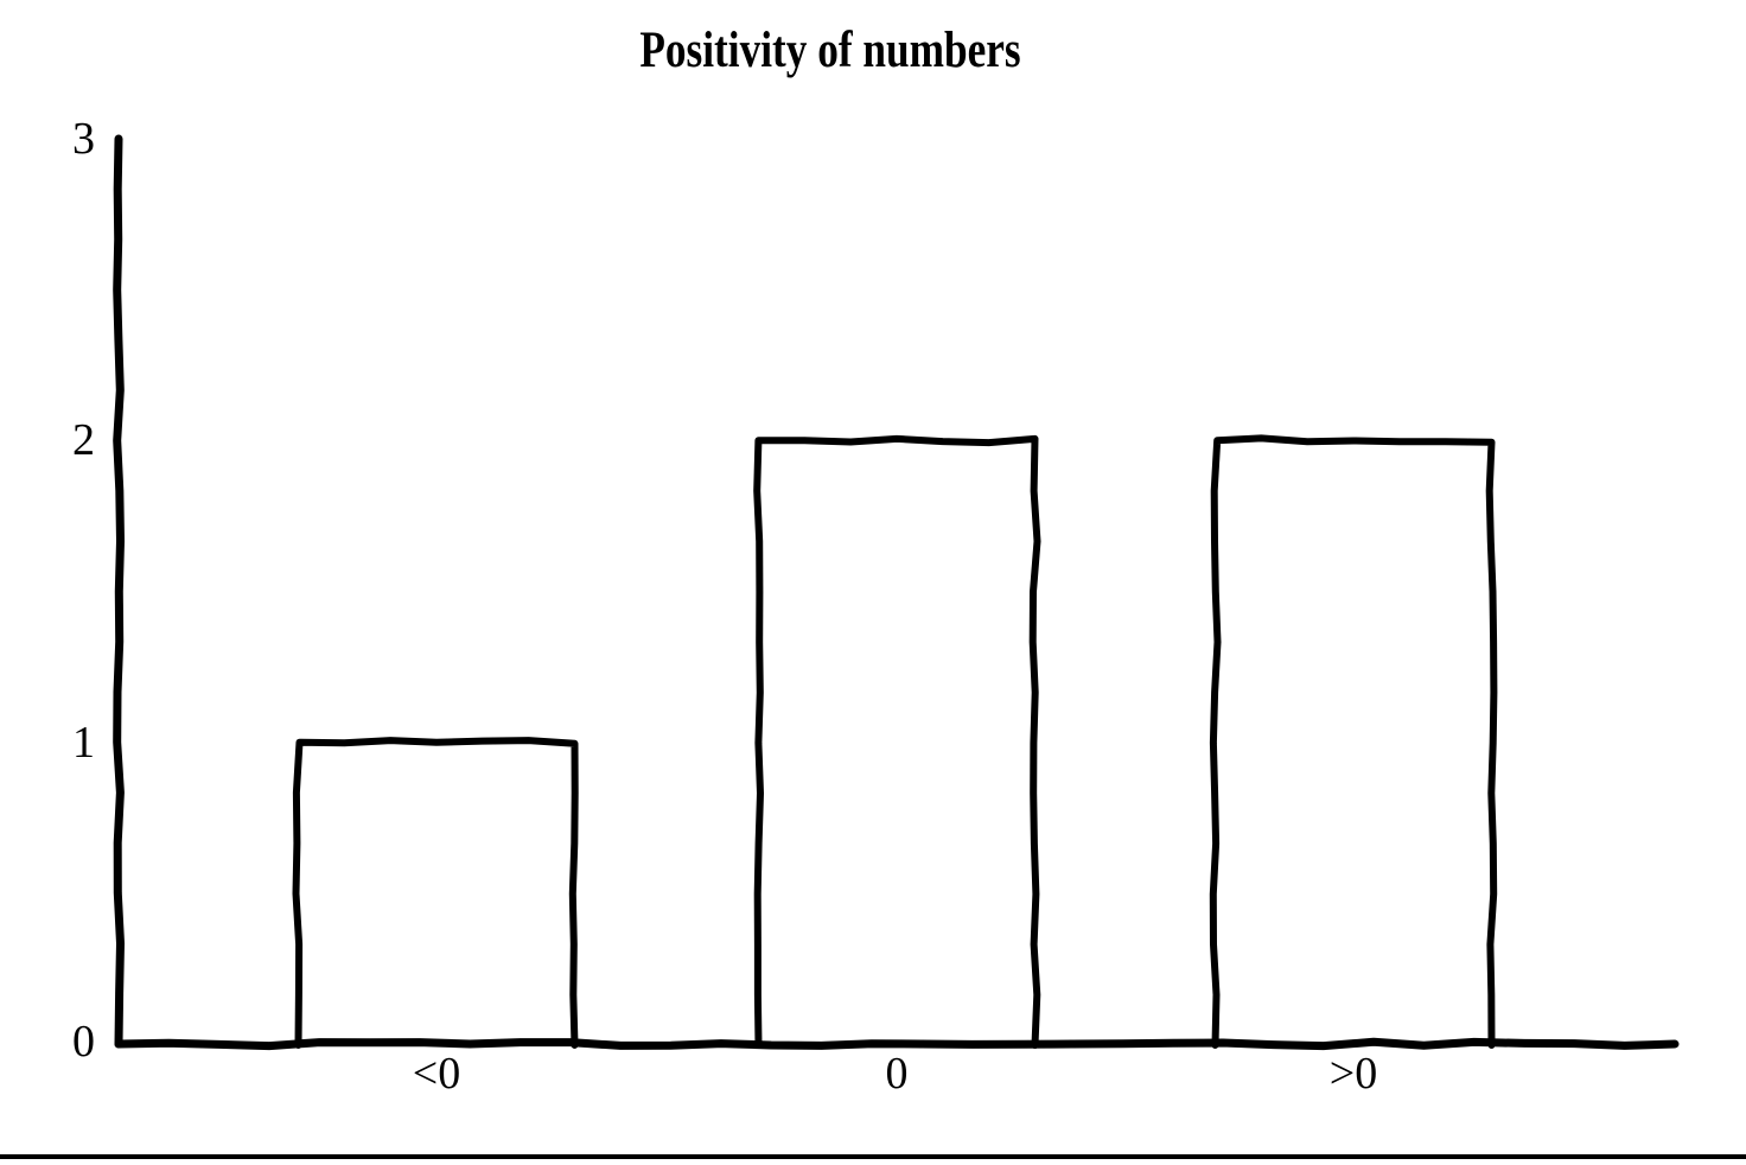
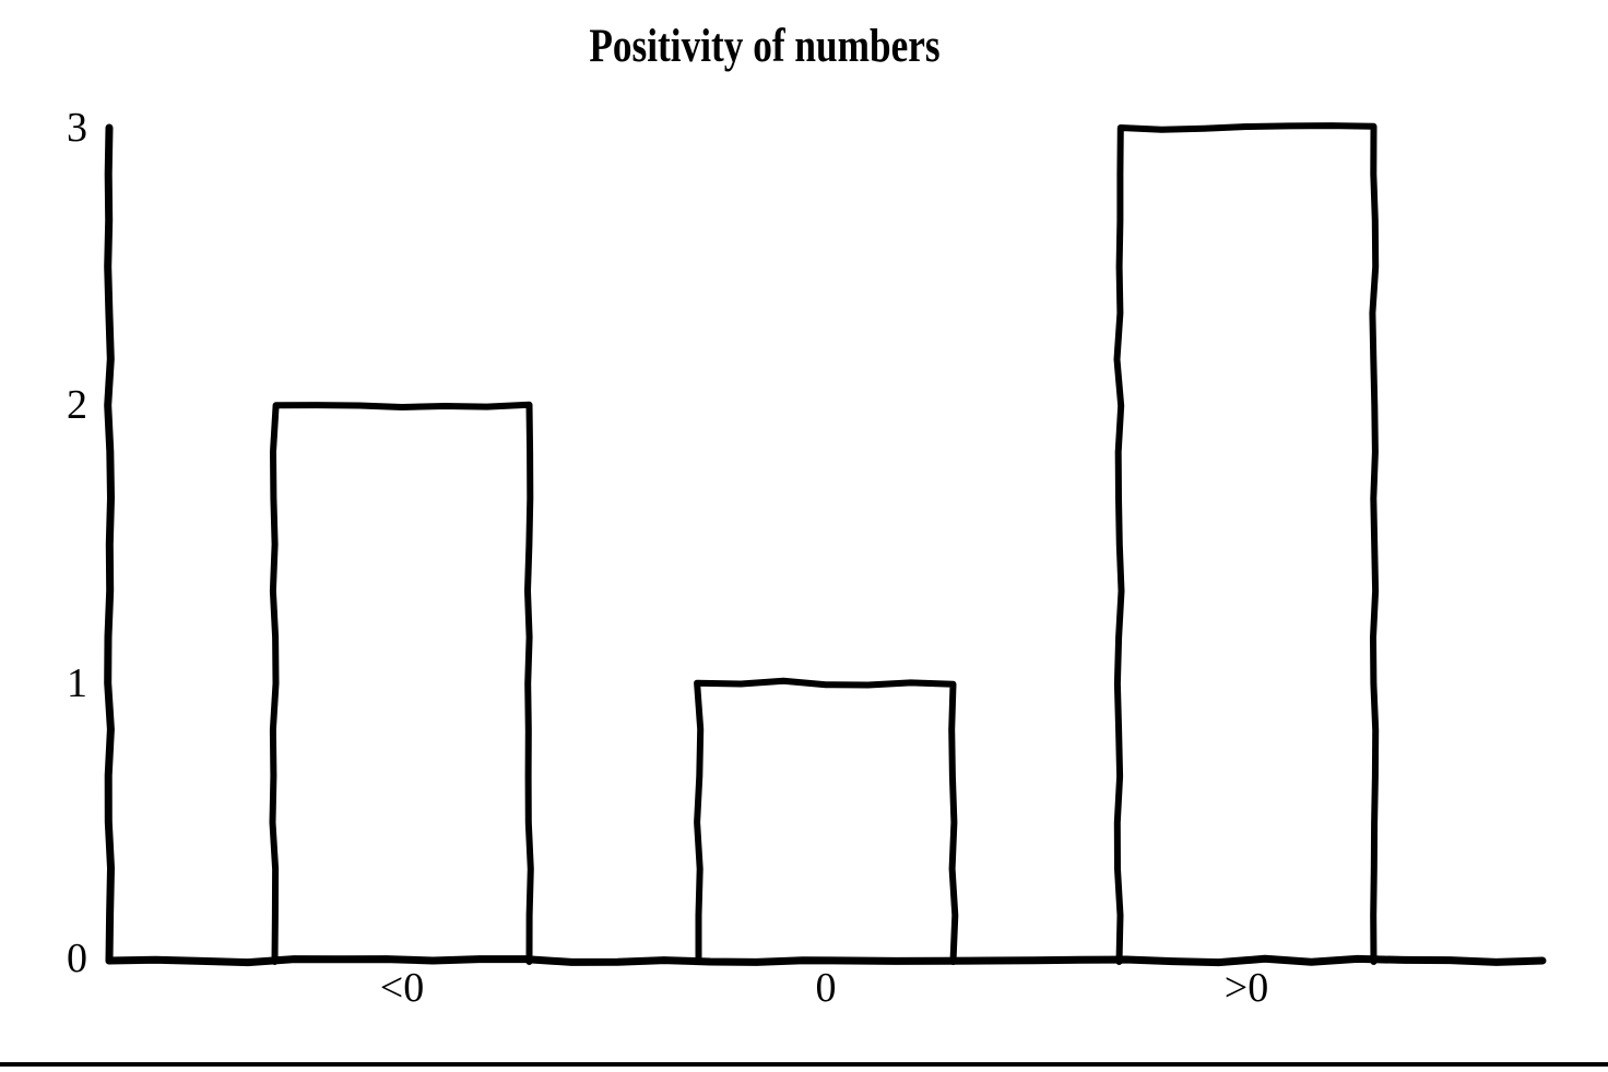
<0: 1 -> 2
0: 2 -> 1
>0: 2 -> 3
